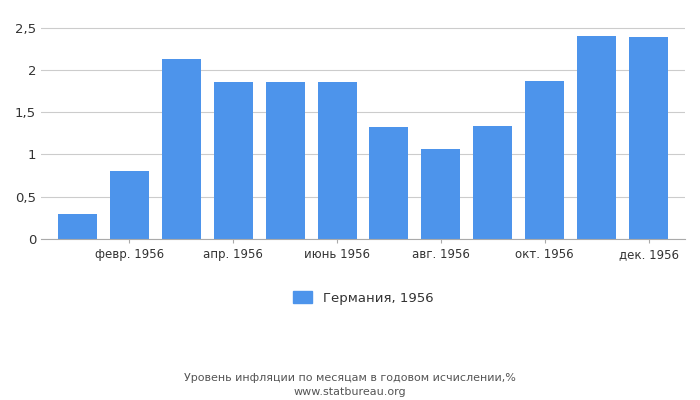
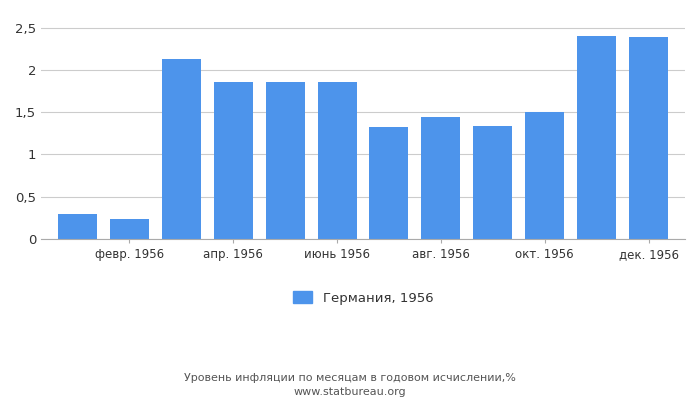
февр. 1956: 0,80 -> 0,24
авг. 1956: 1,06 -> 1,44
окт. 1956: 1,87 -> 1,50
